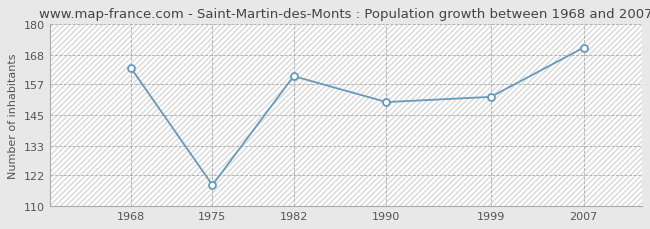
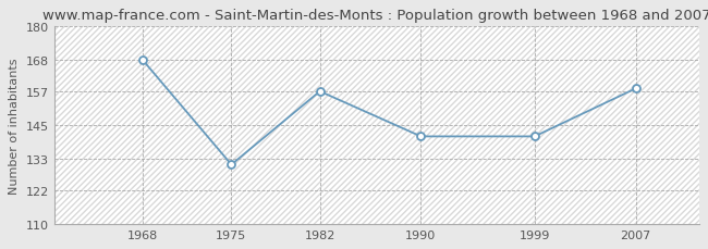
1968: 163 -> 168
1975: 118 -> 131
1982: 160 -> 157
1990: 150 -> 141
1999: 152 -> 141
2007: 171 -> 158
